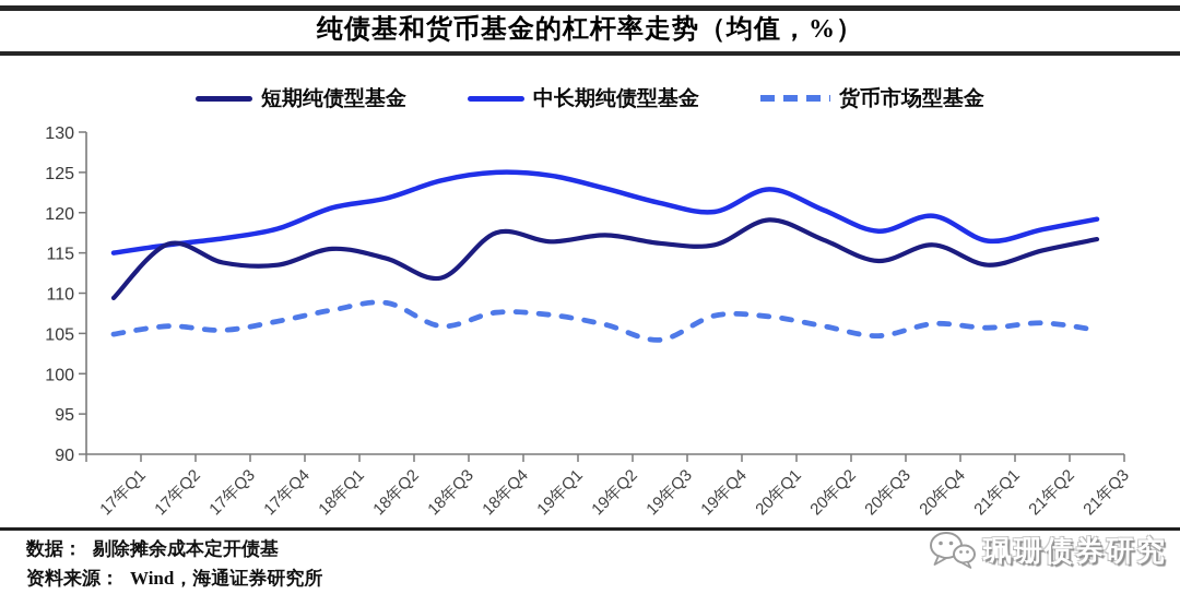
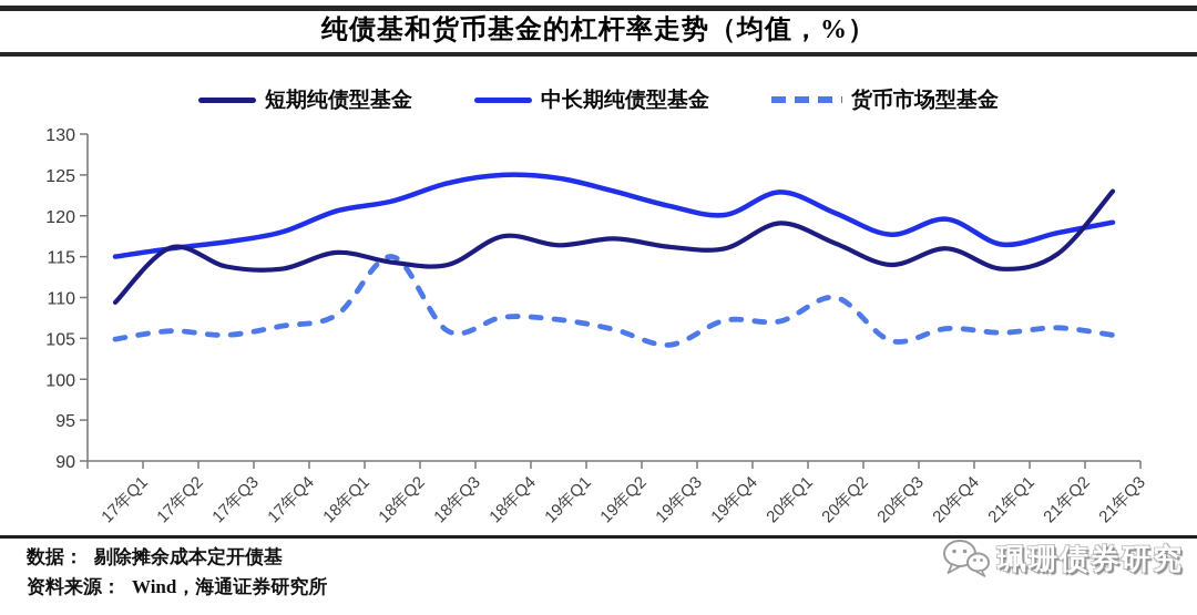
货币市场型基金/18年Q2: 109 -> 115
短期纯债型基金/18年Q3: 112 -> 114
货币市场型基金/20年Q2: 106 -> 110
短期纯债型基金/21年Q3: 117 -> 123
